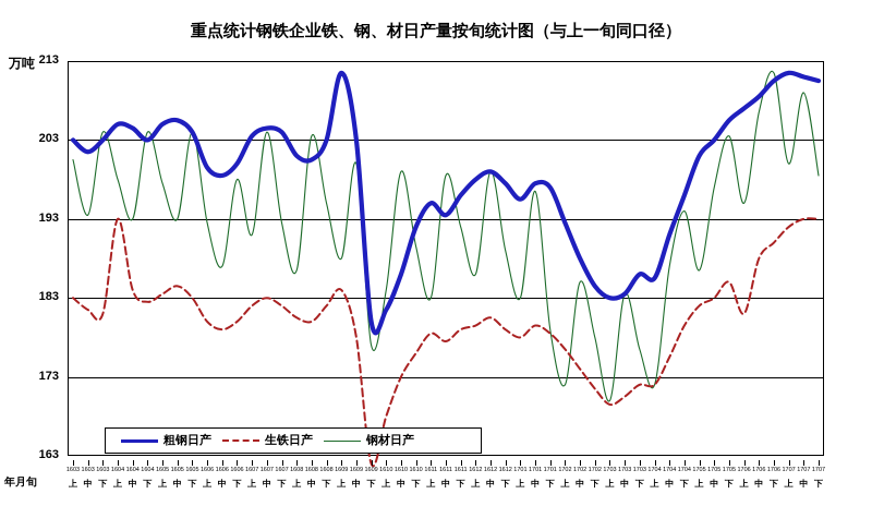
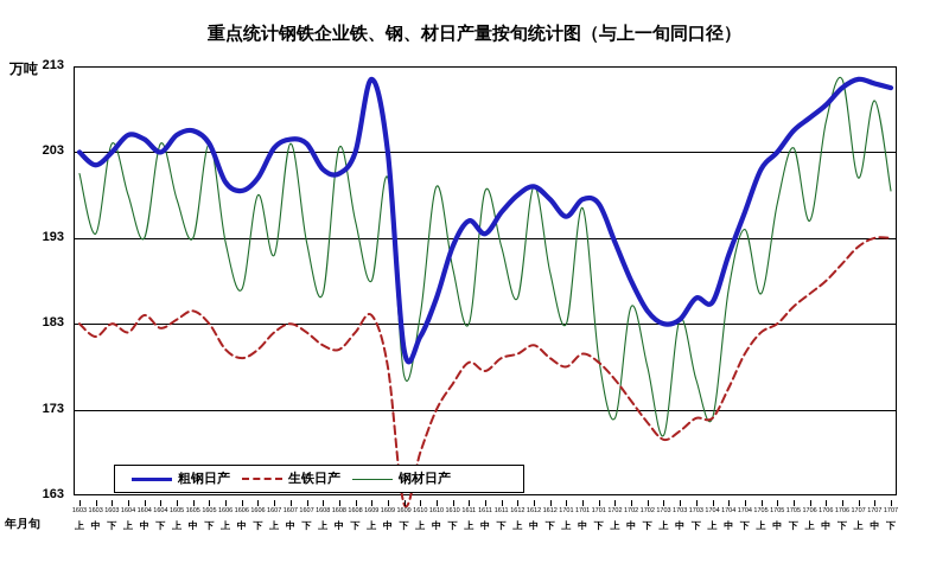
生铁日产/1603下: 181 -> 183
生铁日产/1604上: 193 -> 182
生铁日产/1706上: 181 -> 186
